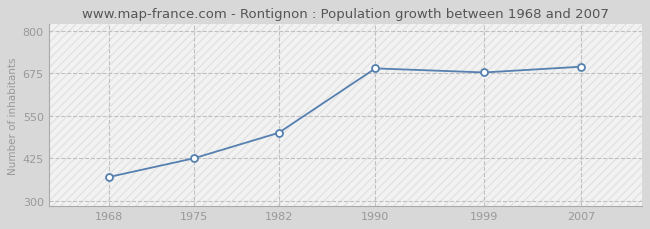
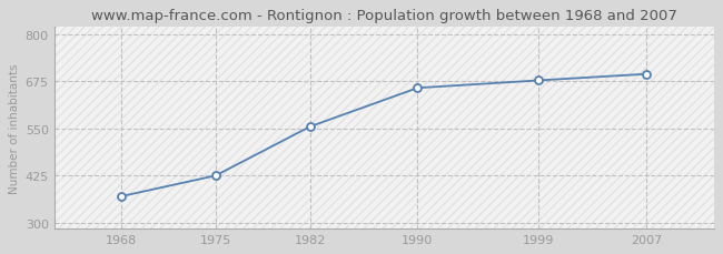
1982: 500 -> 555
1990: 690 -> 658
